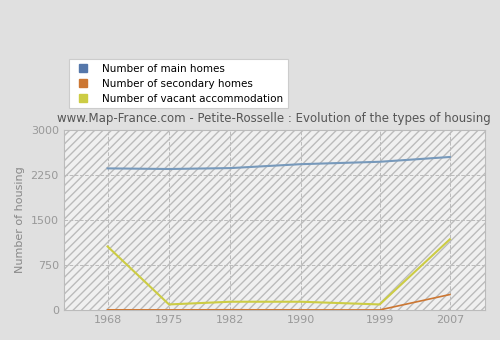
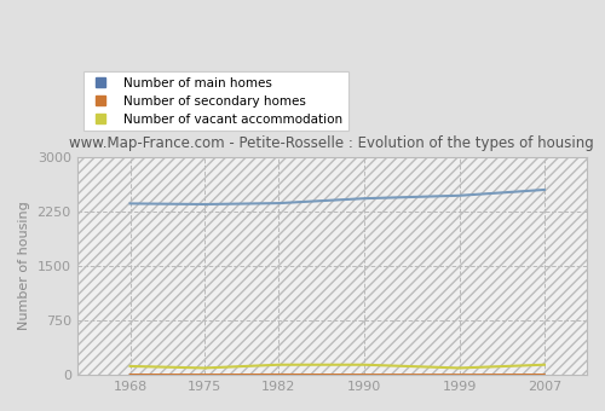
Number of vacant accommodation/1968: 1060 -> 120
Number of secondary homes/2007: 260 -> 0
Number of vacant accommodation/2007: 1180 -> 140
